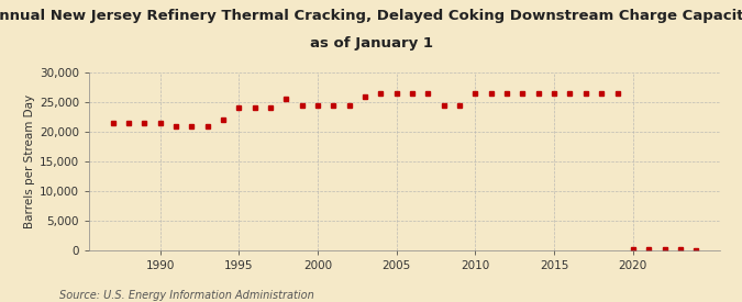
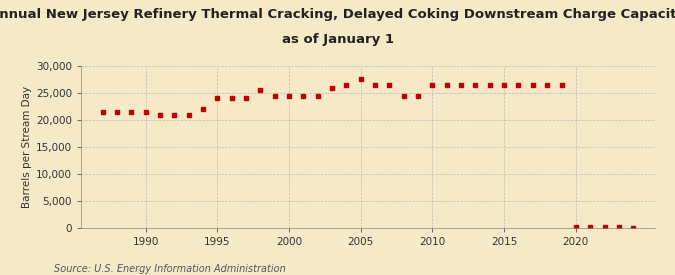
2005: 26,500 -> 27,600
